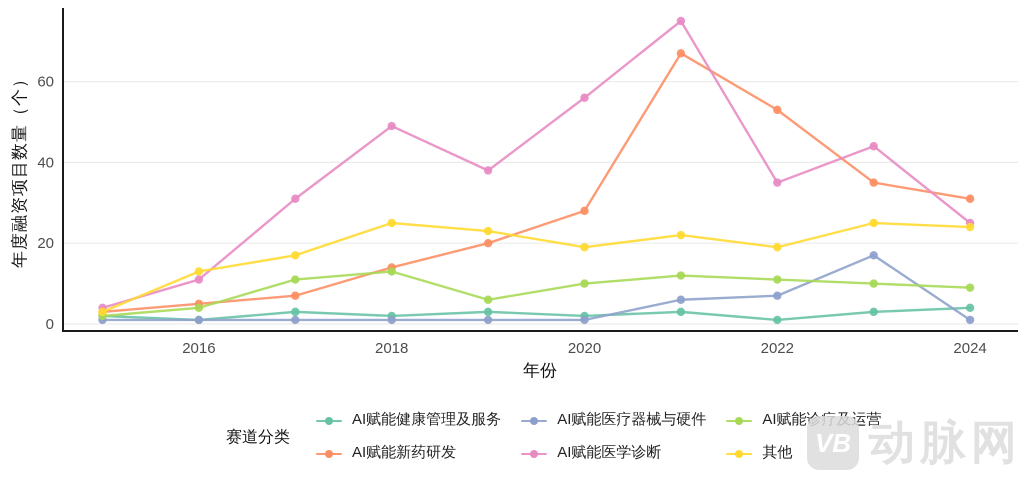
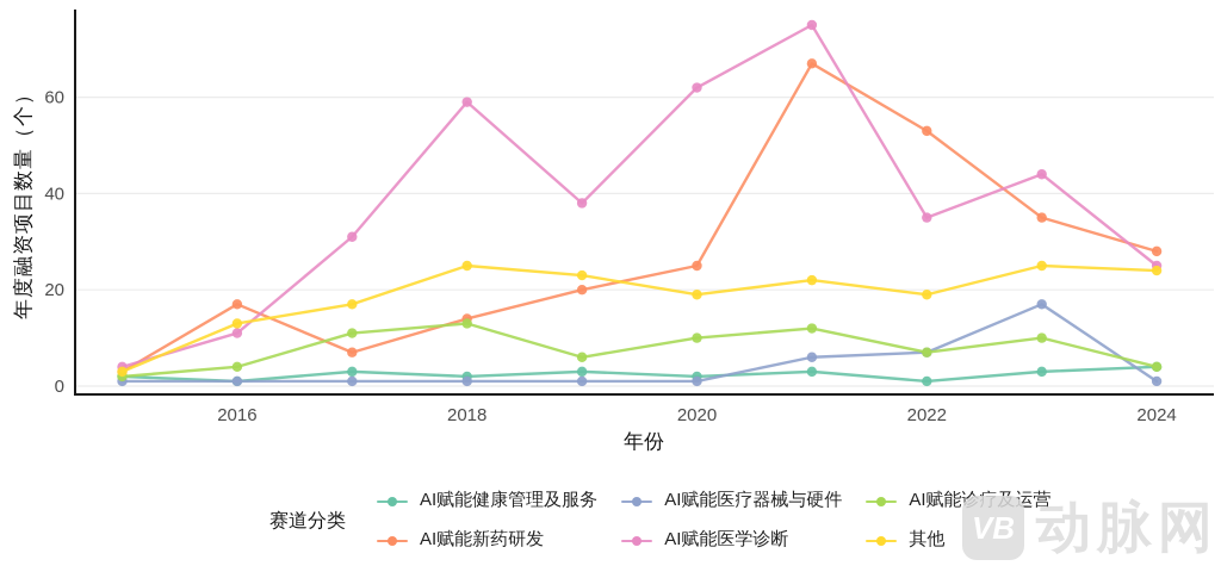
AI赋能新药研发/2016: 5 -> 17
AI赋能医学诊断/2018: 49 -> 59
AI赋能新药研发/2020: 28 -> 25
AI赋能医学诊断/2020: 56 -> 62
AI赋能诊疗及运营/2022: 11 -> 7
AI赋能新药研发/2024: 31 -> 28
AI赋能诊疗及运营/2024: 9 -> 4
